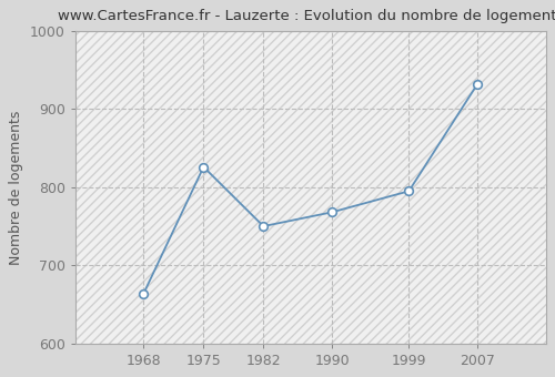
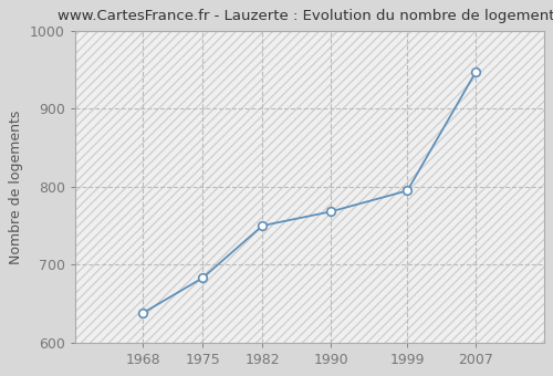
1968: 664 -> 638
1975: 826 -> 683
2007: 932 -> 947
